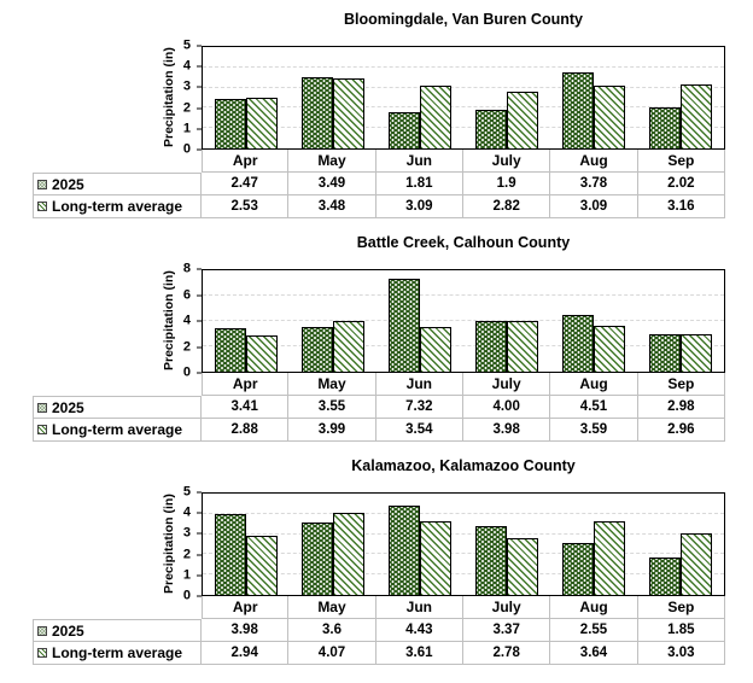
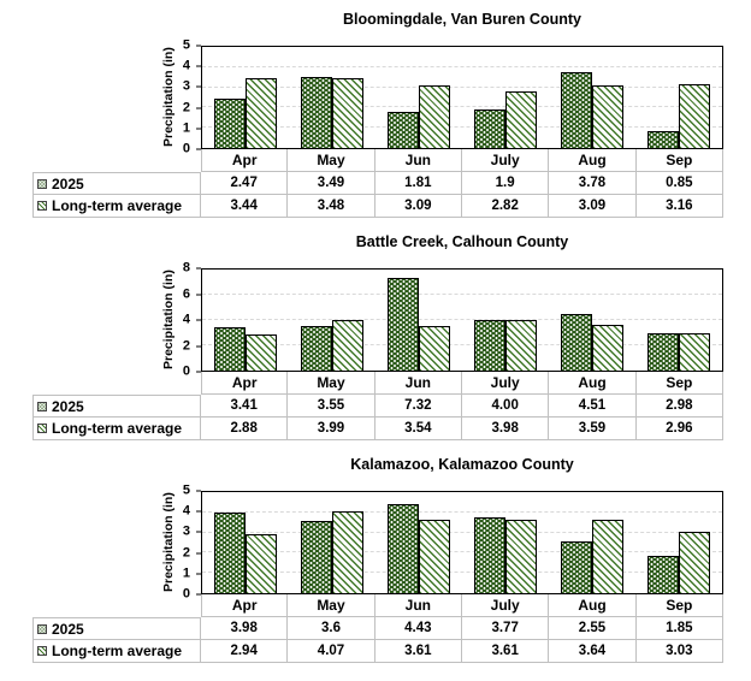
Bloomingdale, Van Buren County/Long-term average/Apr: 2.53 -> 3.44
Bloomingdale, Van Buren County/2025/Sep: 2.02 -> 0.85
Kalamazoo, Kalamazoo County/2025/July: 3.37 -> 3.77
Kalamazoo, Kalamazoo County/Long-term average/July: 2.78 -> 3.61
